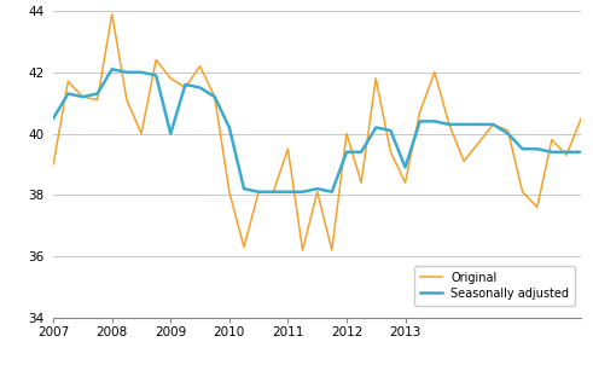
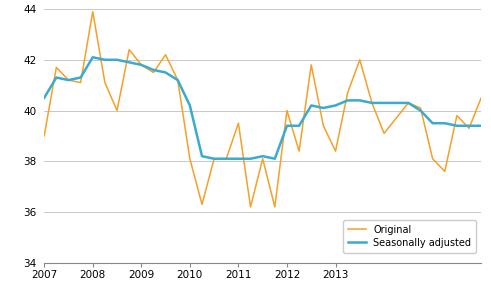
Seasonally adjusted/2009: 40.0 -> 41.8
Seasonally adjusted/2013: 38.9 -> 40.2
